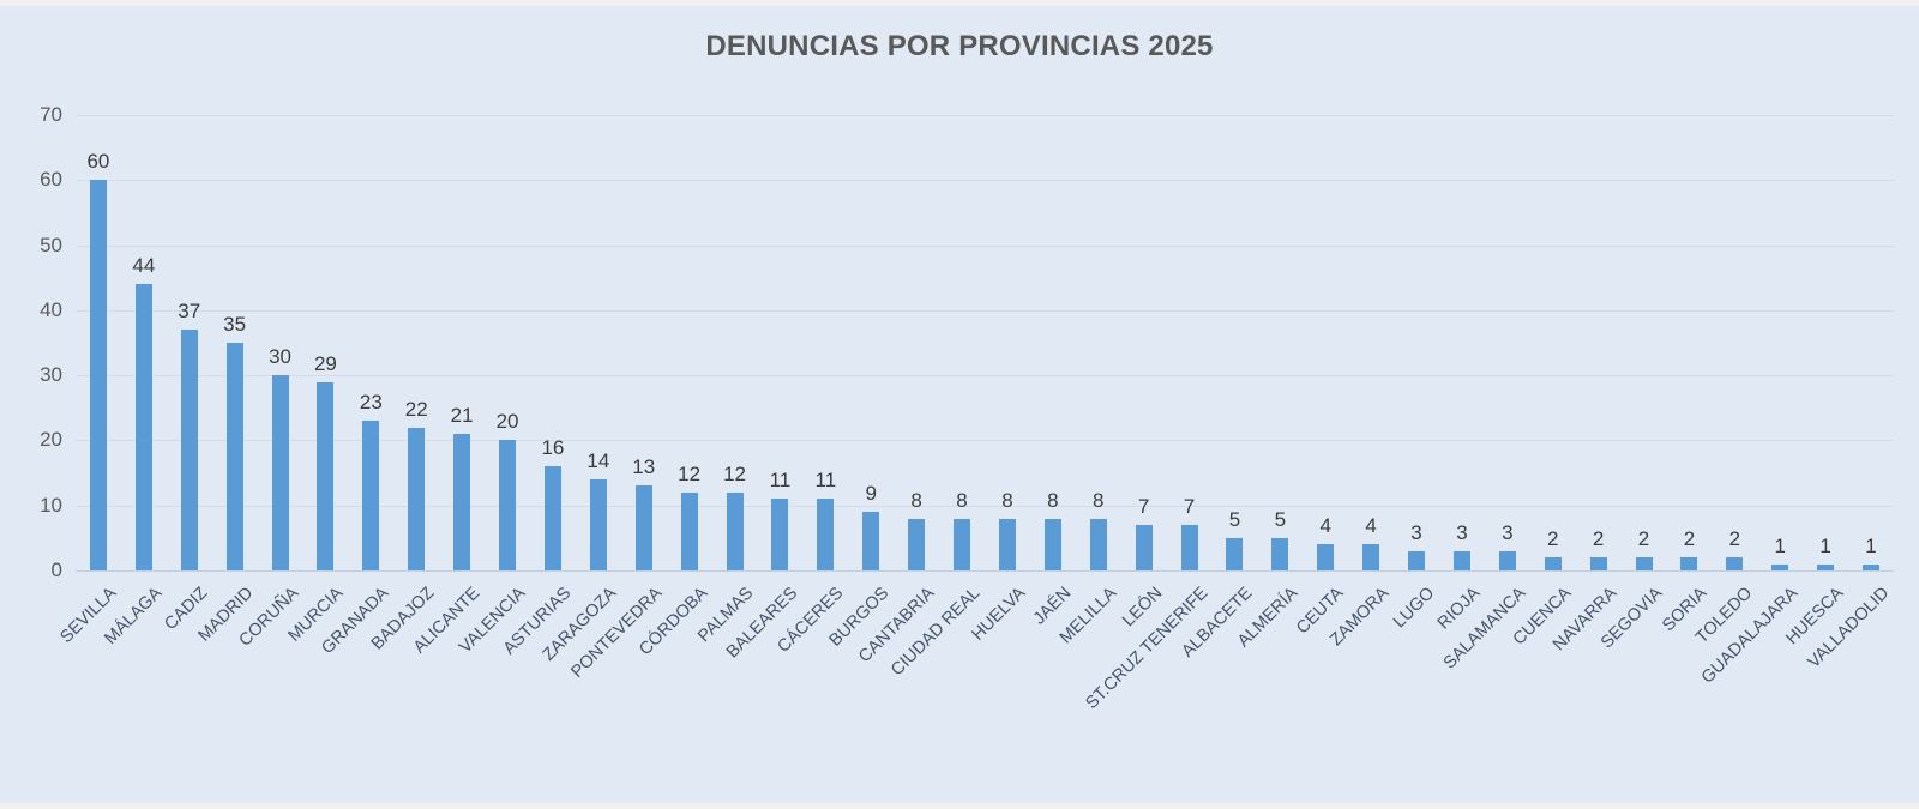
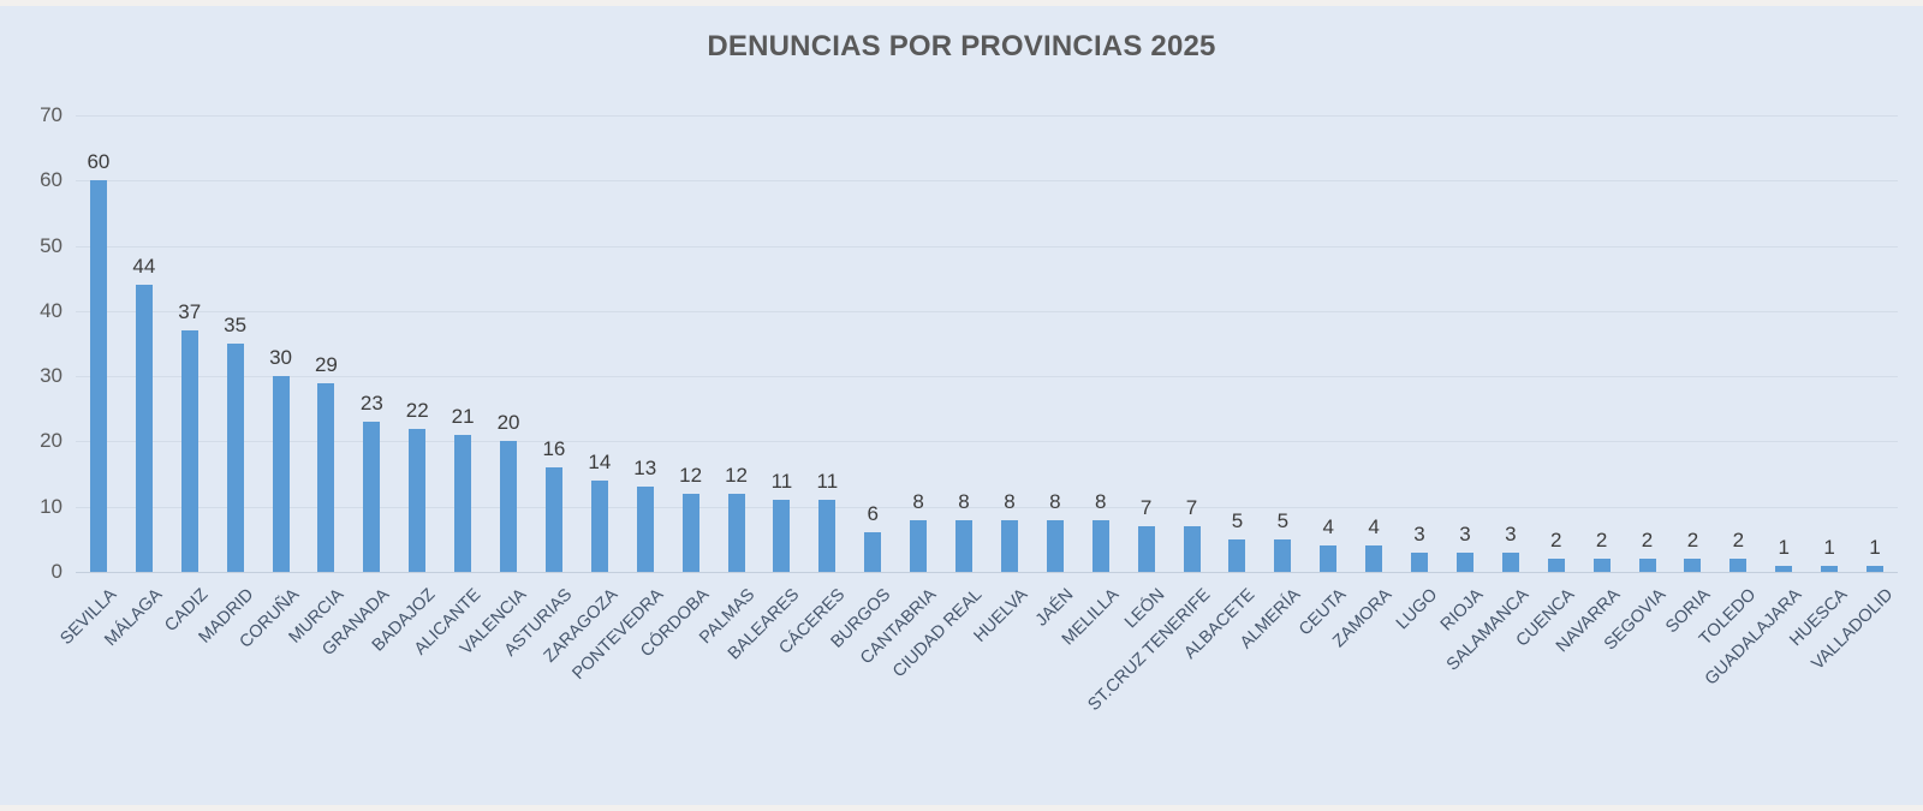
BURGOS: 9 -> 6
